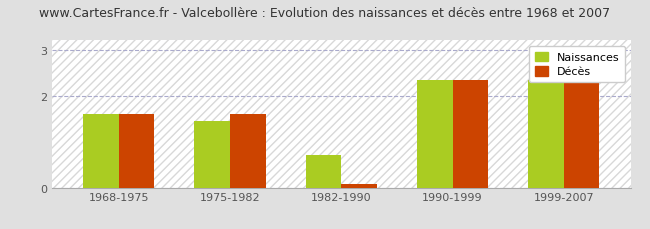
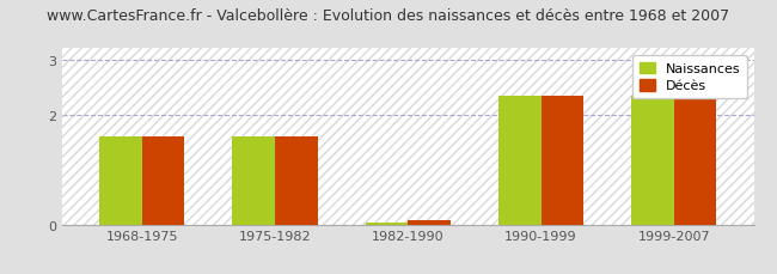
Naissances/1975-1982: 1.45 -> 1.60
Naissances/1982-1990: 0.70 -> 0.04
